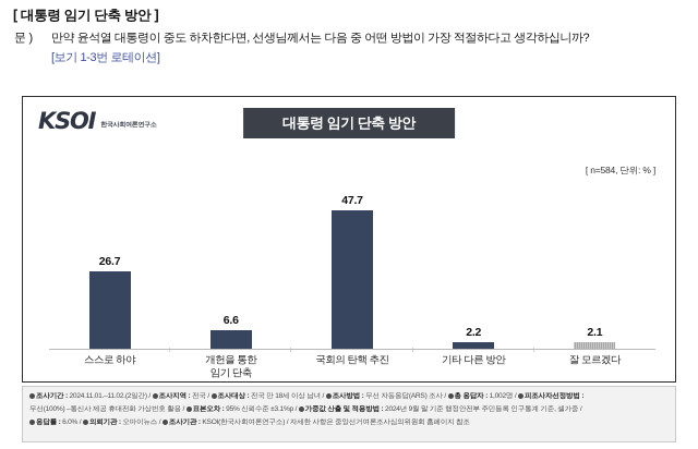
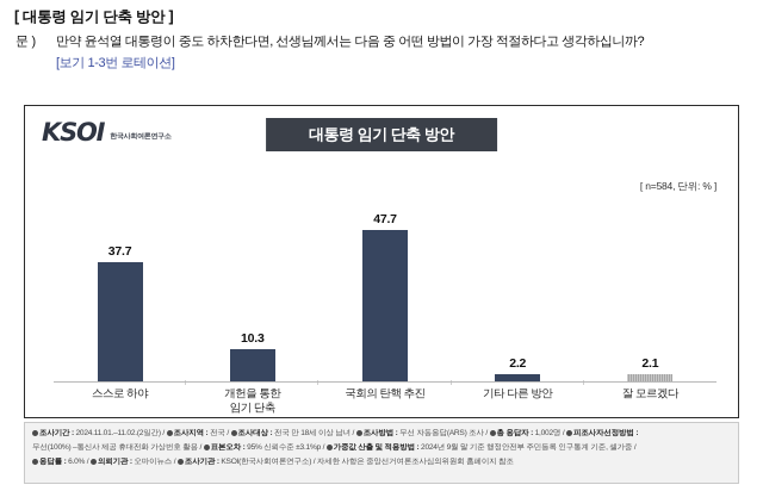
스스로 하야: 26.7 -> 37.7
개헌을 통한 임기 단축: 6.6 -> 10.3
